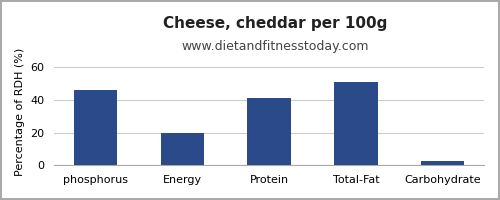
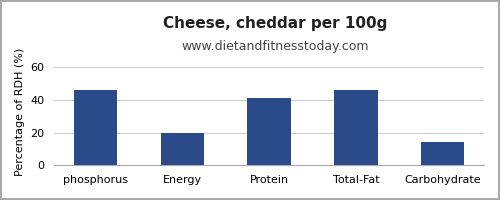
Total-Fat: 51 -> 46
Carbohydrate: 2 -> 14
